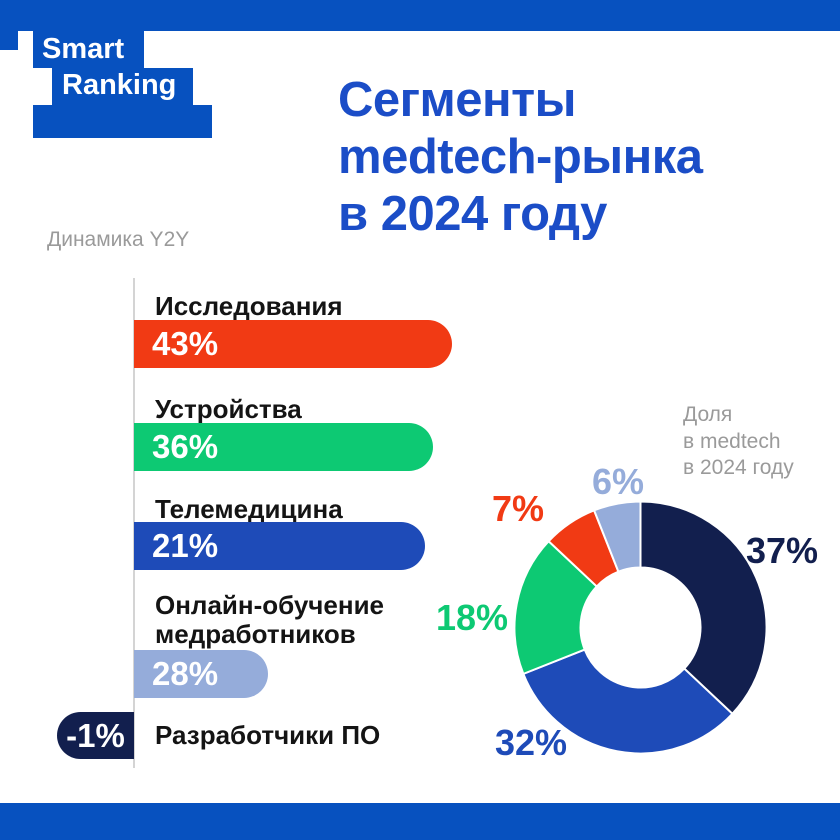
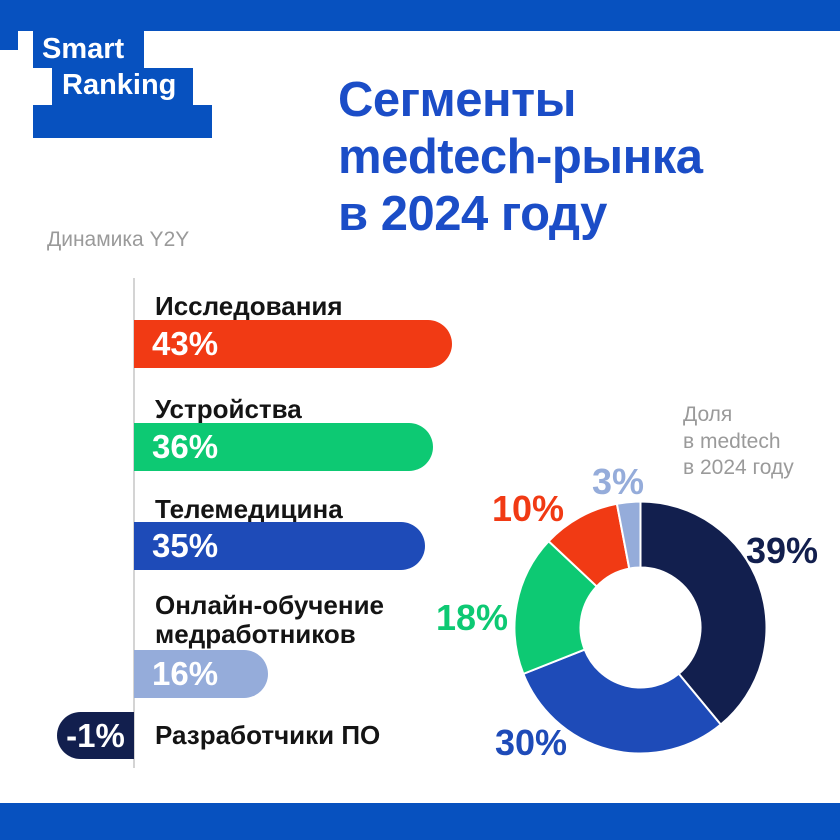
Динамика Y2Y/Телемедицина: 21% -> 35%
Динамика Y2Y/Онлайн-обучение медработников: 28% -> 16%
Доля в medtech в 2024 году/Разработчики ПО: 37% -> 39%
Доля в medtech в 2024 году/Телемедицина: 32% -> 30%
Доля в medtech в 2024 году/Исследования: 7% -> 10%
Доля в medtech в 2024 году/Онлайн-обучение медработников: 6% -> 3%
